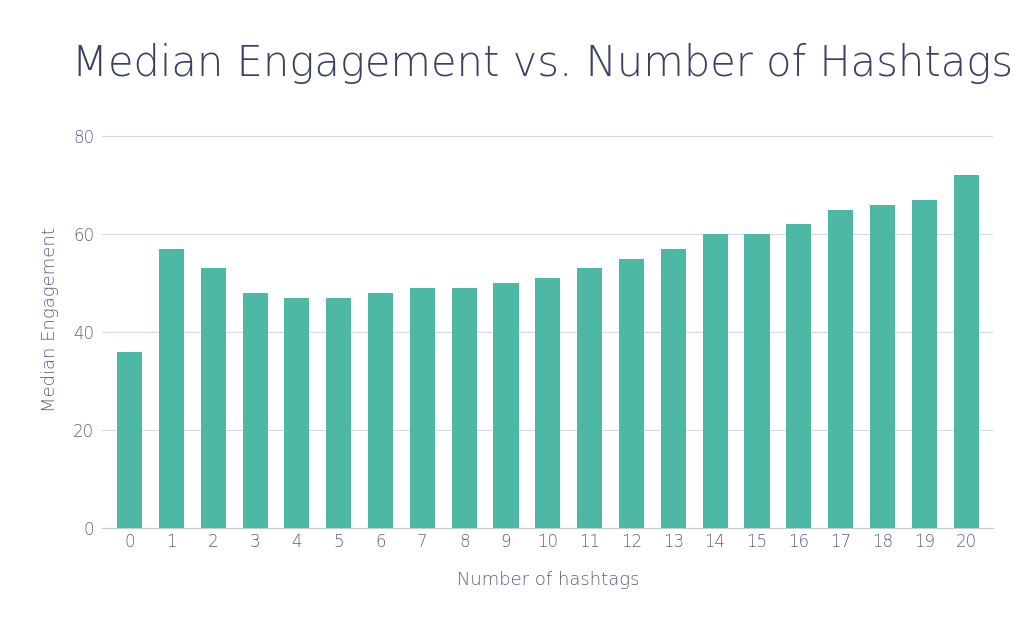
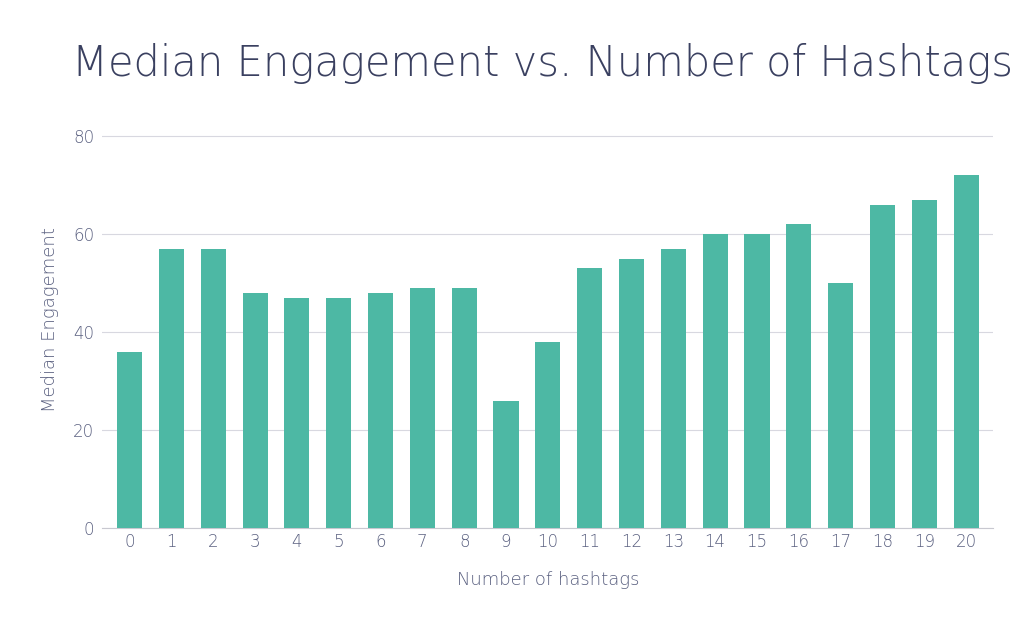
2: 53 -> 57
9: 50 -> 26
10: 51 -> 38
17: 65 -> 50
